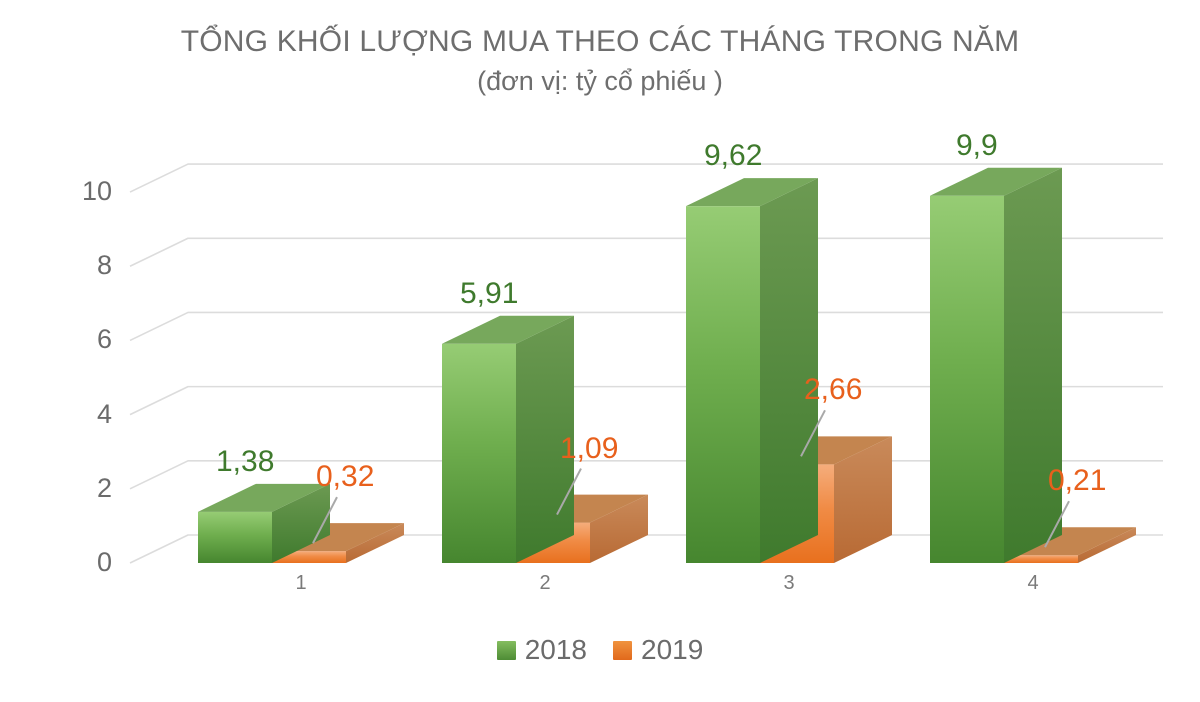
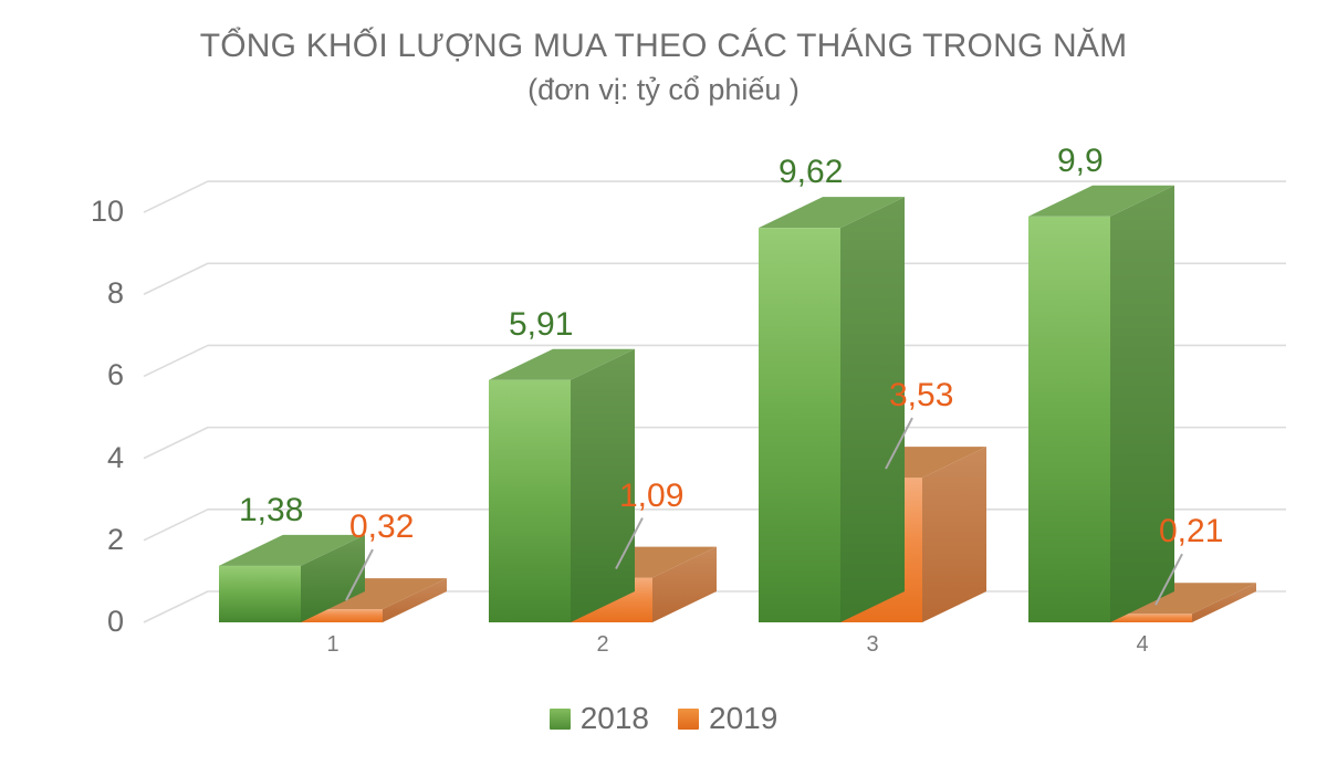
2019/3: 2,66 -> 3,53
